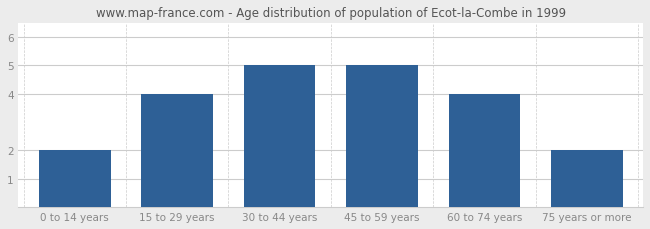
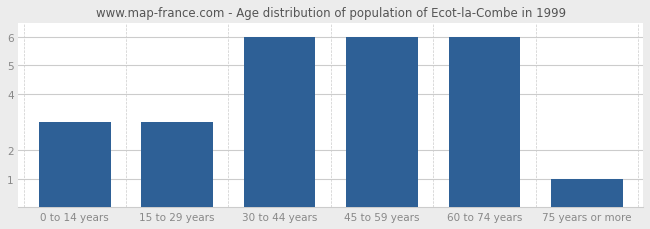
0 to 14 years: 2 -> 3
15 to 29 years: 4 -> 3
30 to 44 years: 5 -> 6
45 to 59 years: 5 -> 6
60 to 74 years: 4 -> 6
75 years or more: 2 -> 1
